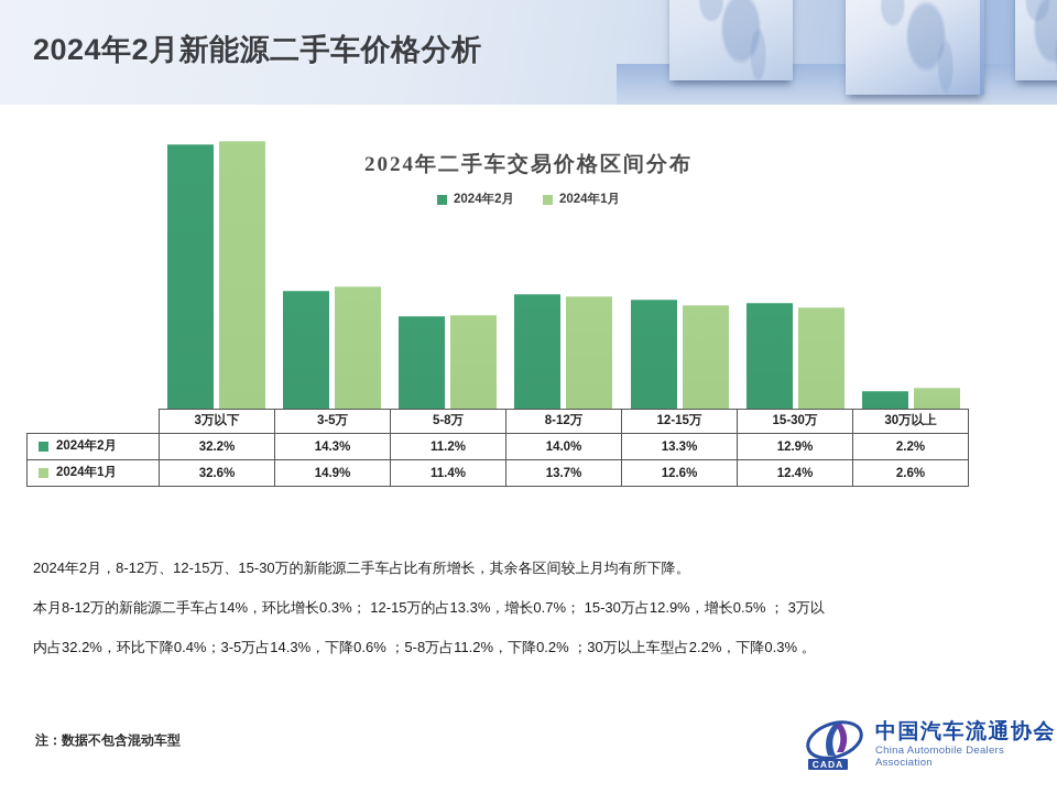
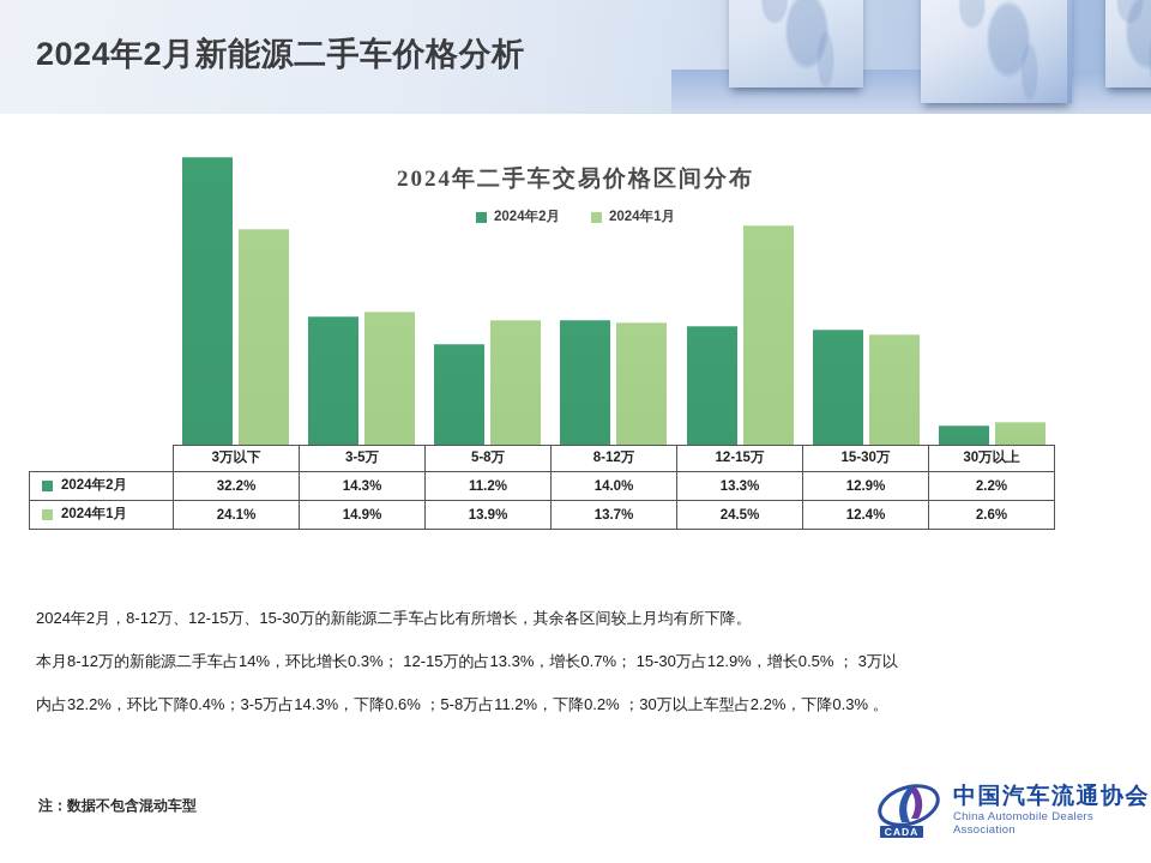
2024年1月/3万以下: 32.6% -> 24.1%
2024年1月/5-8万: 11.4% -> 13.9%
2024年1月/12-15万: 12.6% -> 24.5%
